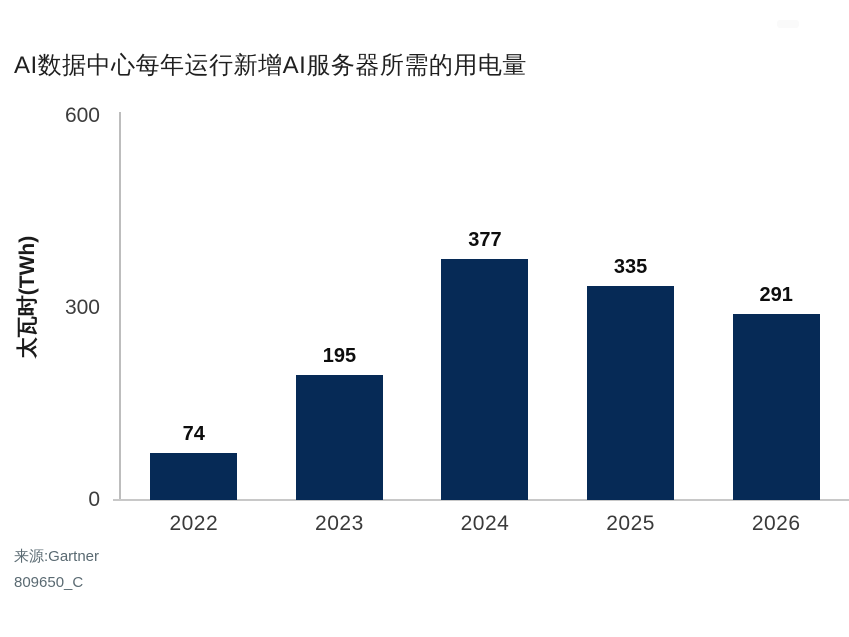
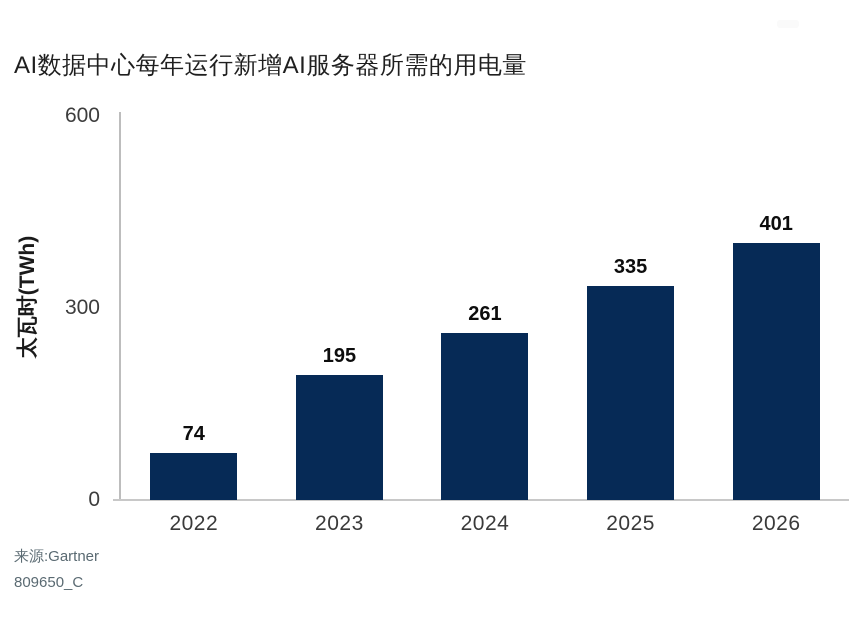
2024: 377 -> 261
2026: 291 -> 401
